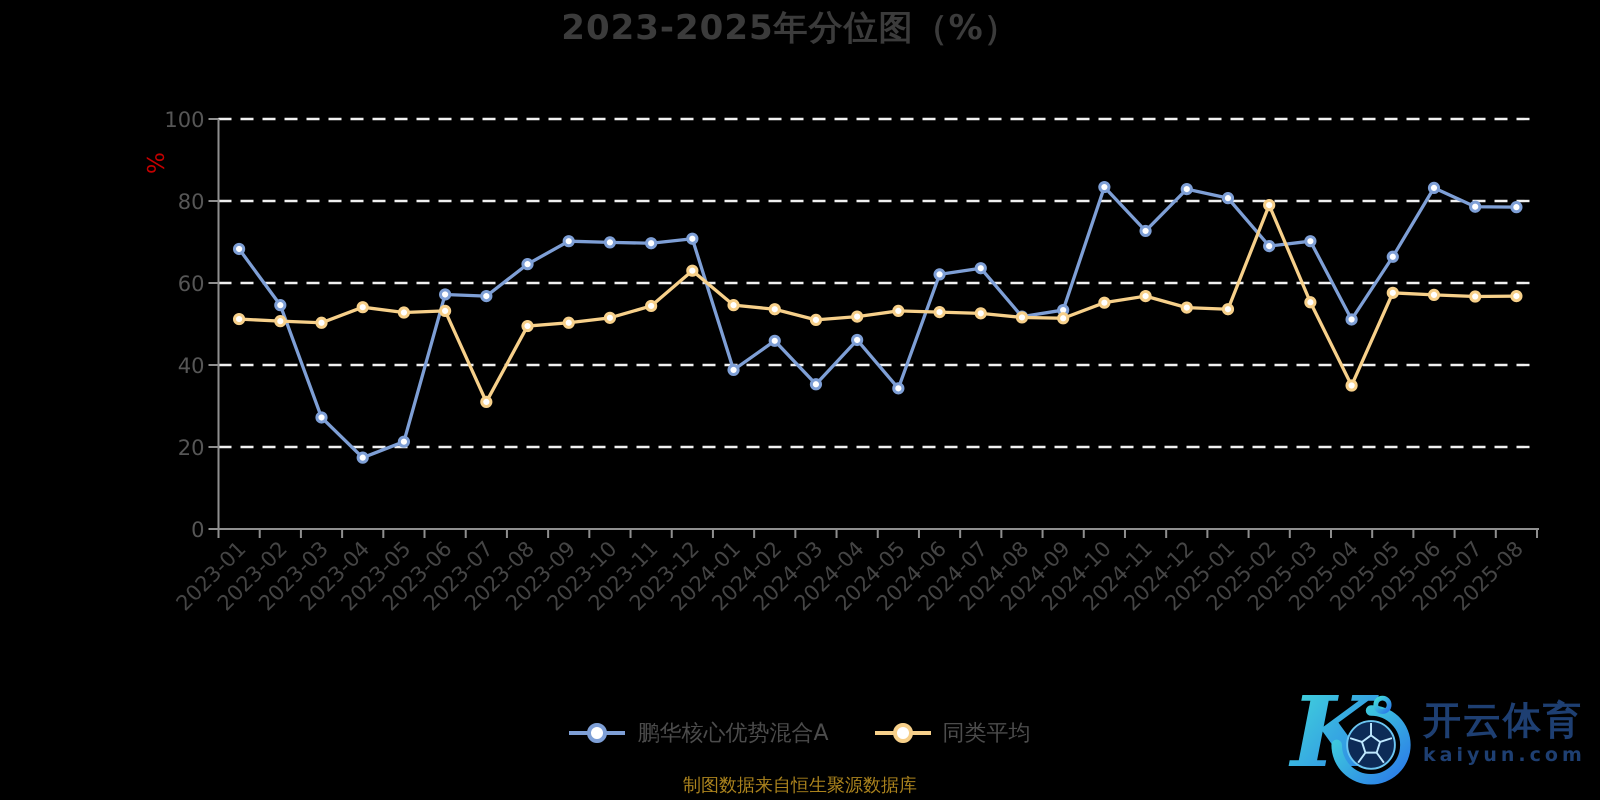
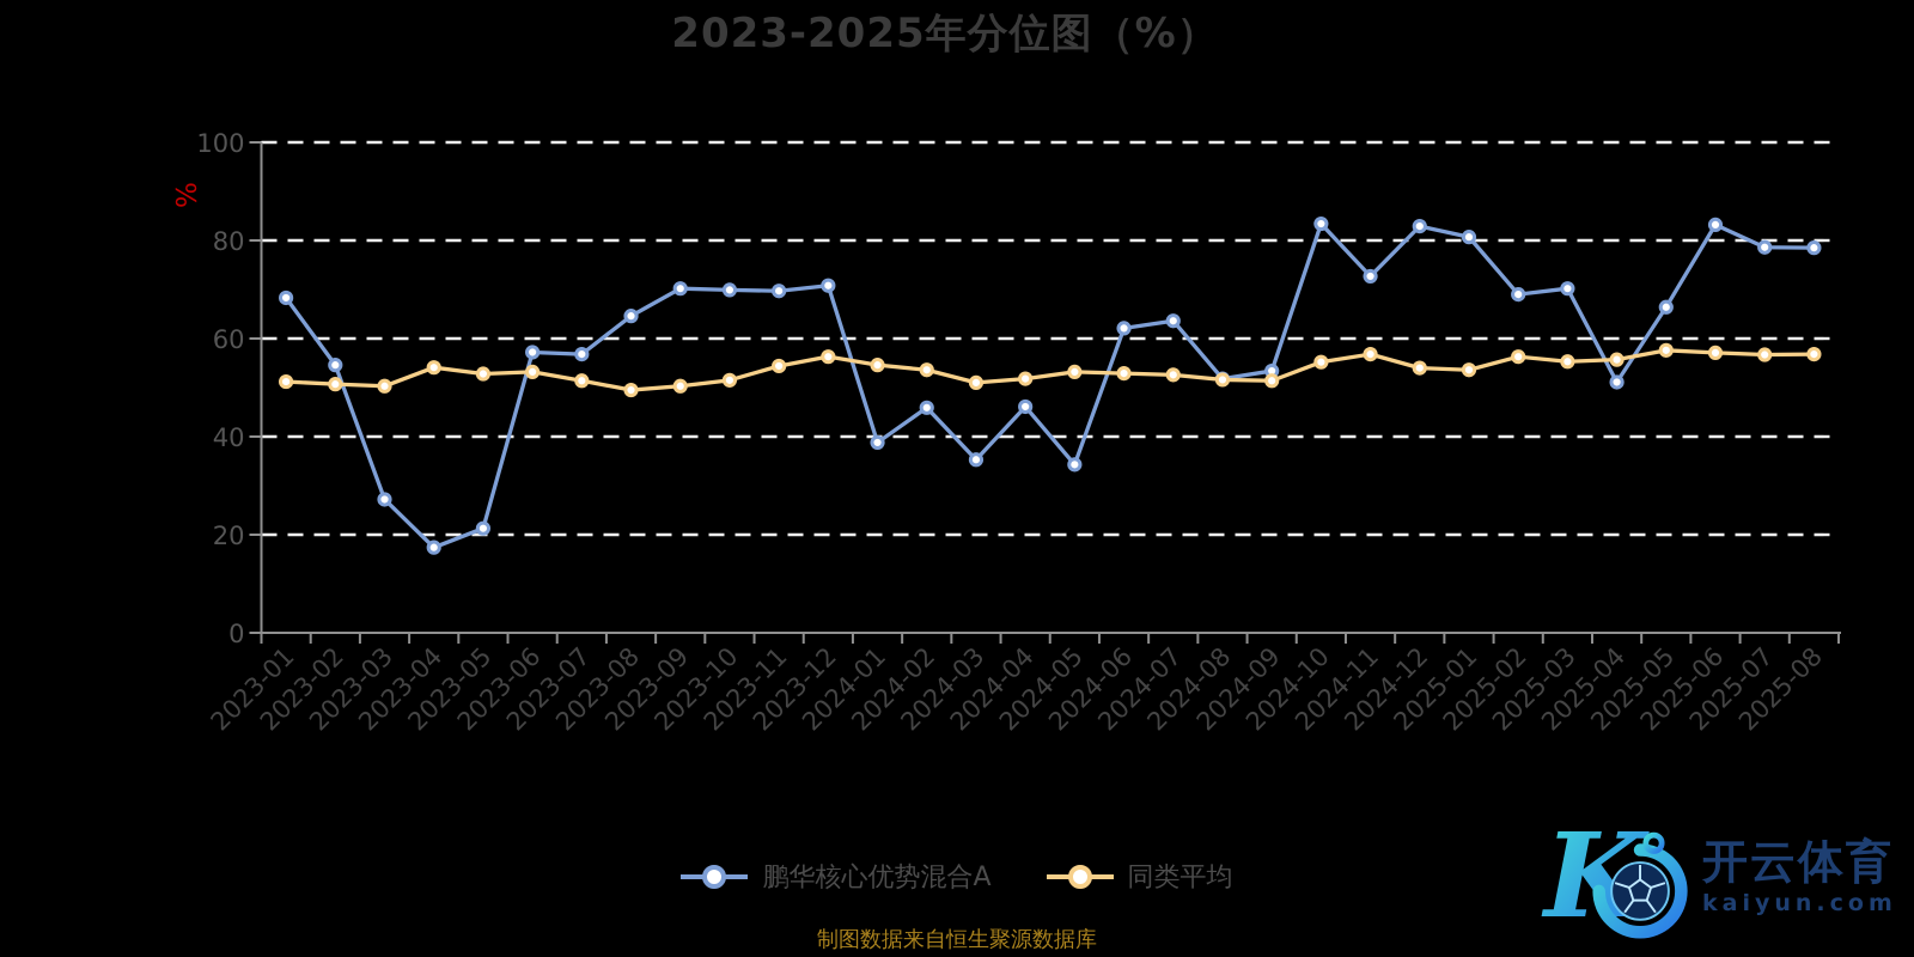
同类平均/2023-07: 31 -> 51
同类平均/2023-12: 63 -> 56
同类平均/2025-02: 79 -> 56
同类平均/2025-04: 35 -> 56
